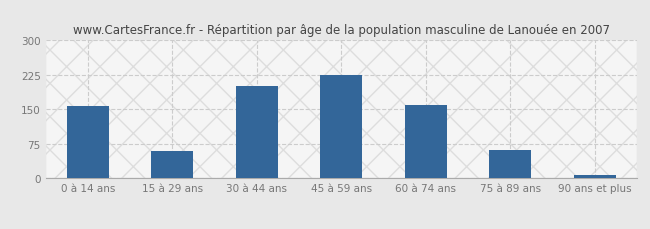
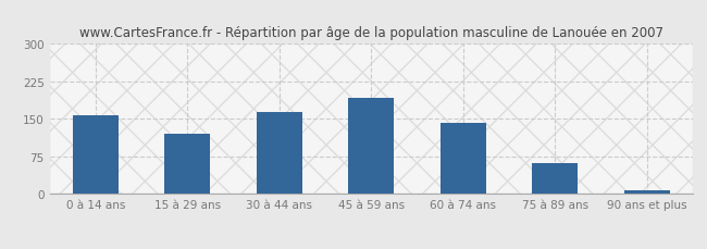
15 à 29 ans: 60 -> 120
30 à 44 ans: 200 -> 163
45 à 59 ans: 225 -> 192
60 à 74 ans: 160 -> 143
